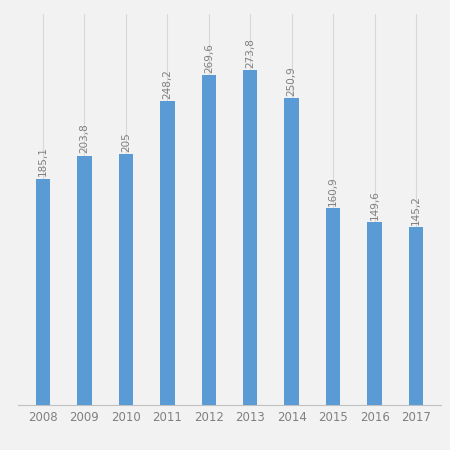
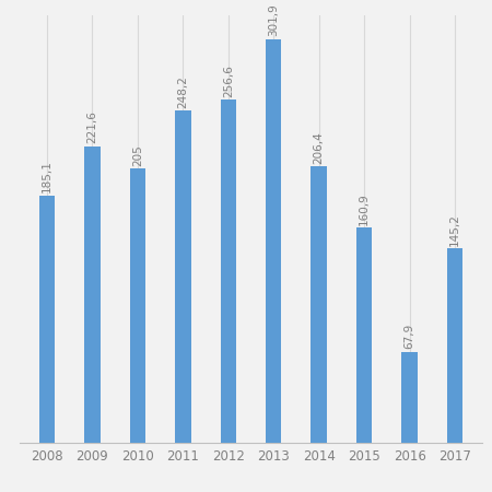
2009: 203,8 -> 221,6
2012: 269,6 -> 256,6
2013: 273,8 -> 301,9
2014: 250,9 -> 206,4
2016: 149,6 -> 67,9
